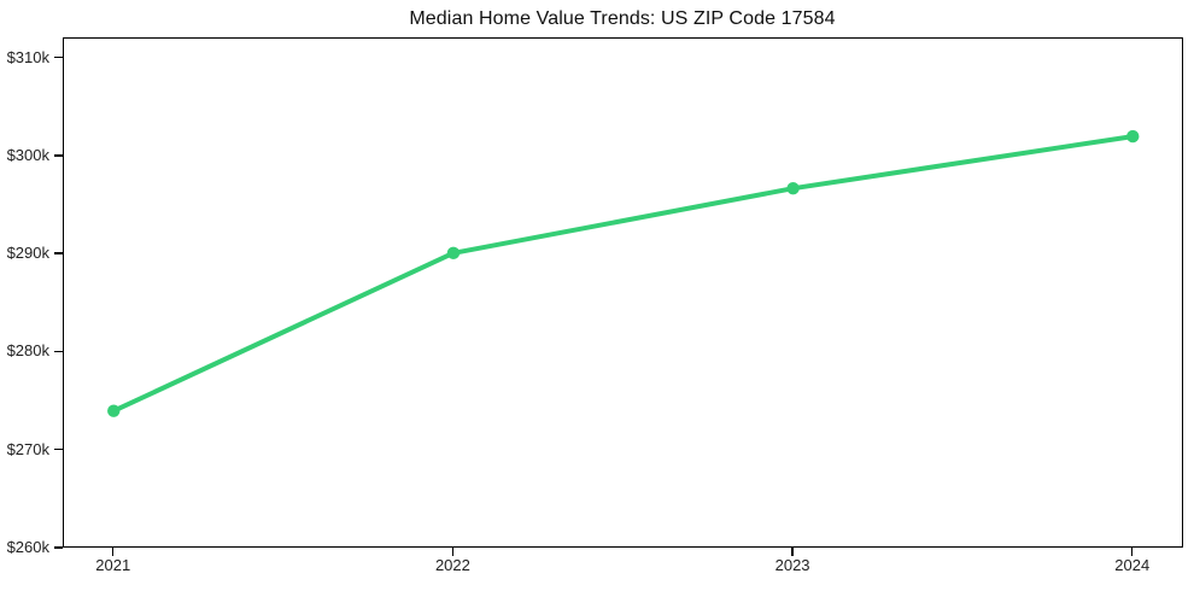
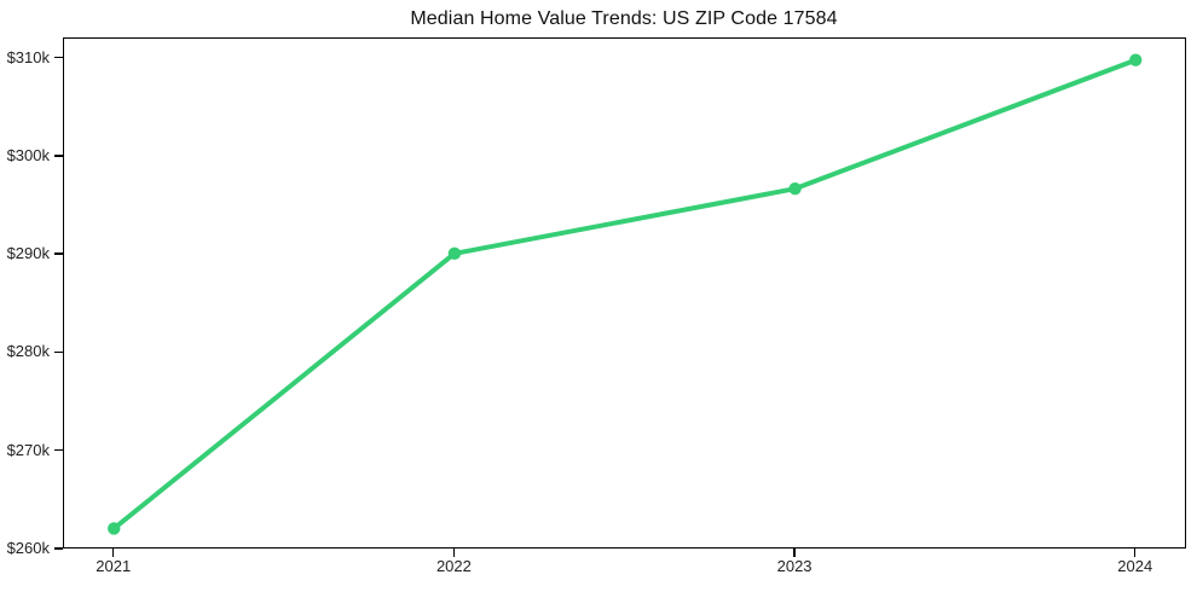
2021: $274k -> $262k
2024: $302k -> $310k
